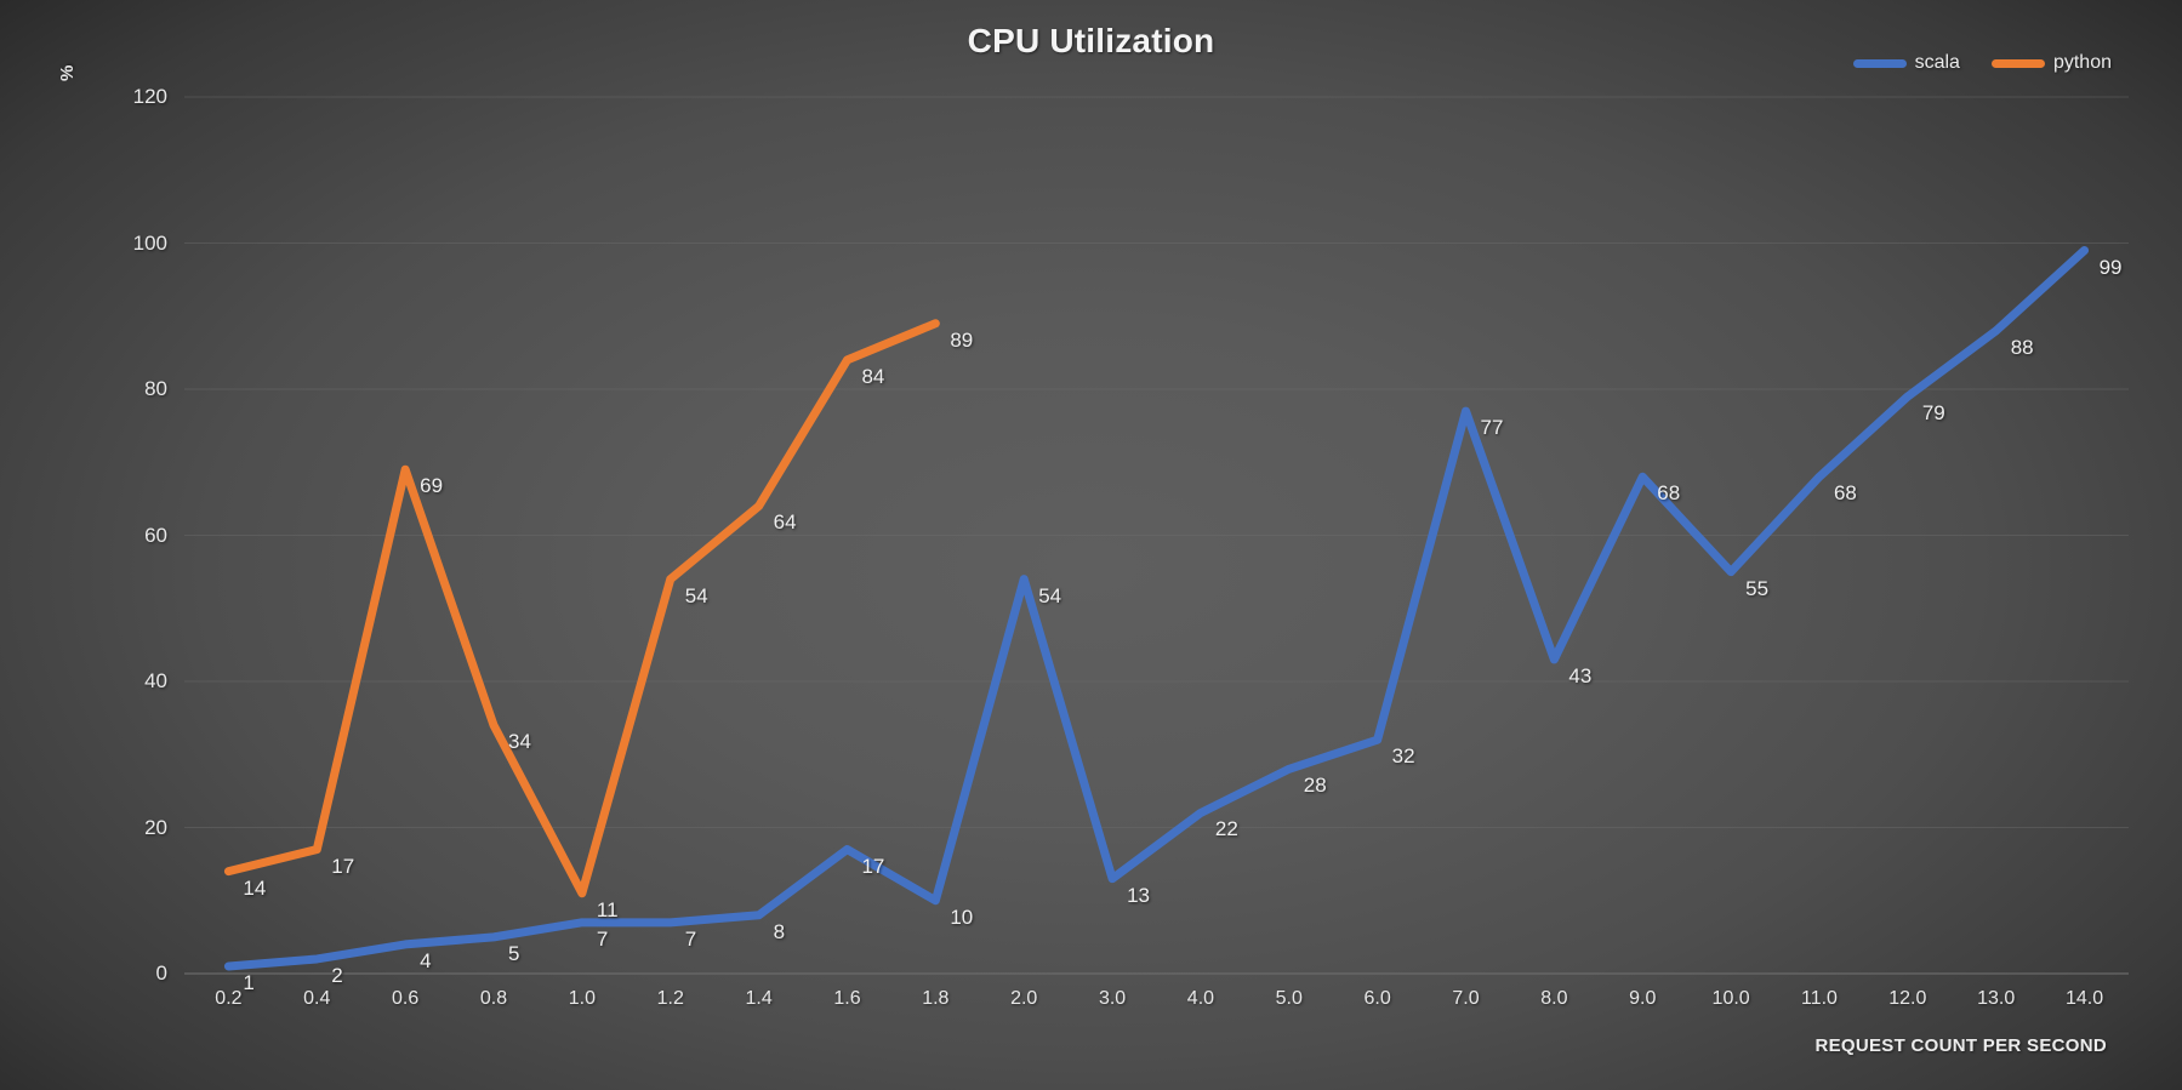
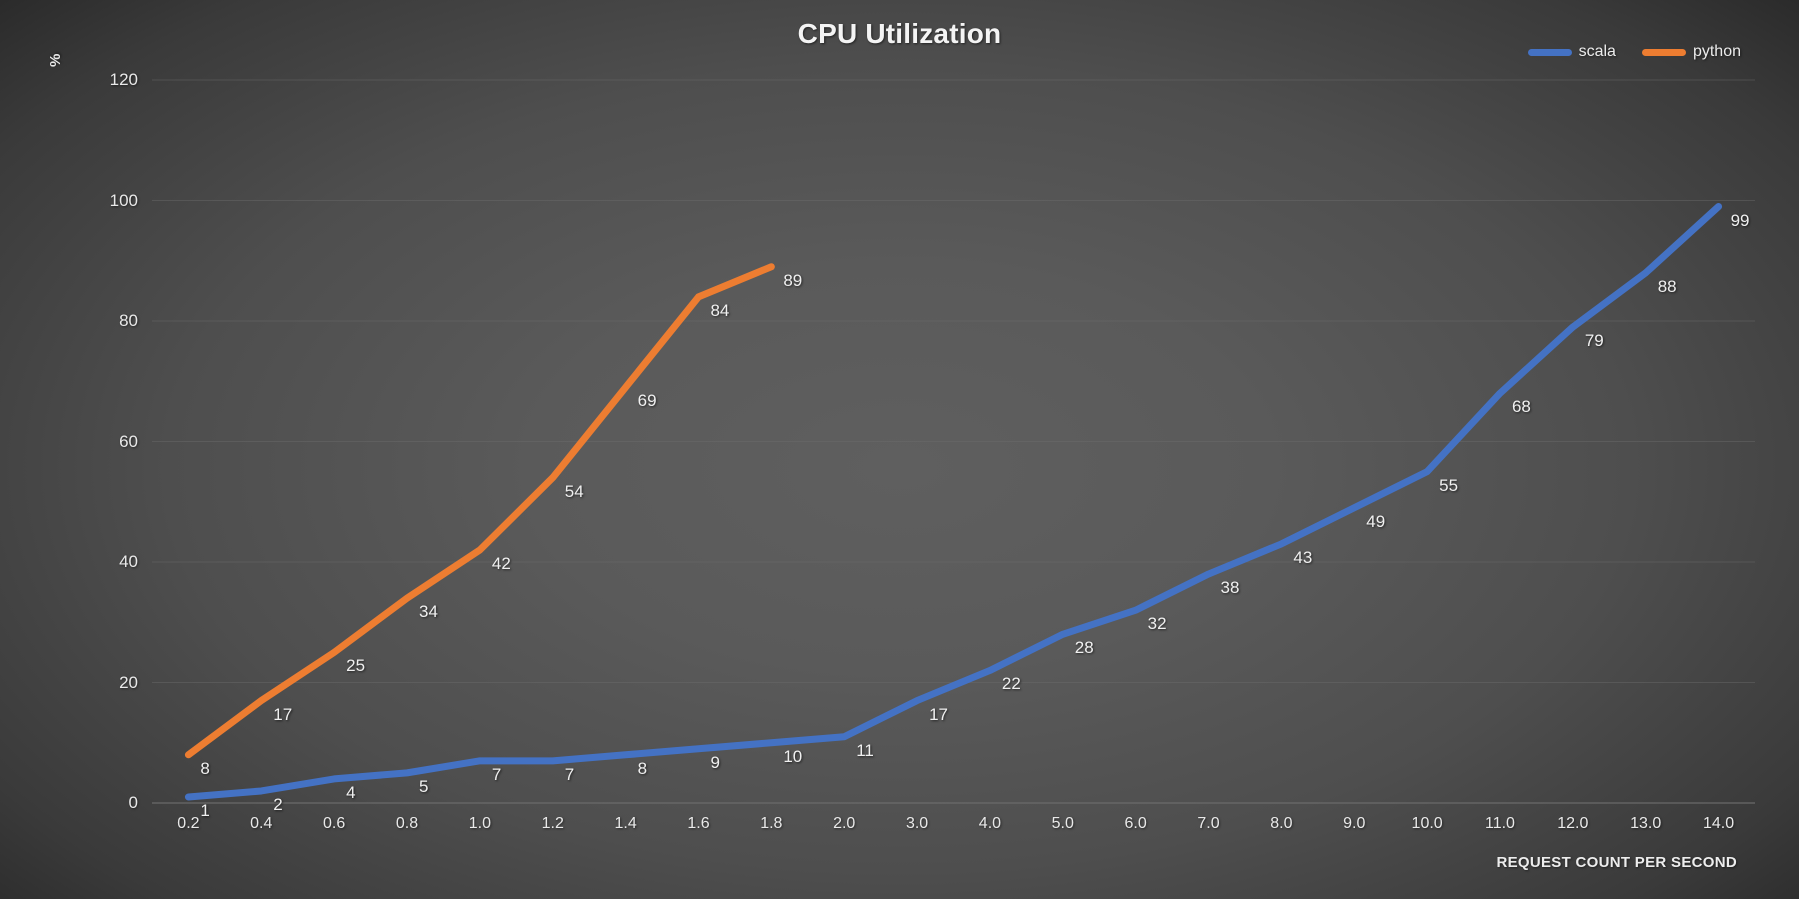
python/0.2: 14 -> 8
python/0.6: 69 -> 25
python/1.0: 11 -> 42
python/1.4: 64 -> 69
scala/1.6: 17 -> 9
scala/2.0: 54 -> 11
scala/3.0: 13 -> 17
scala/7.0: 77 -> 38
scala/9.0: 68 -> 49
